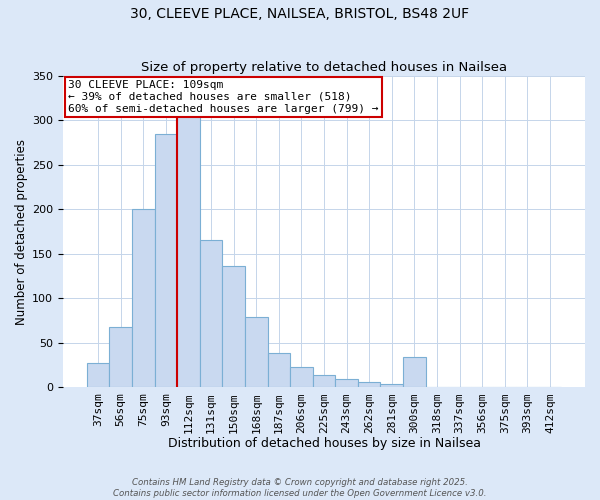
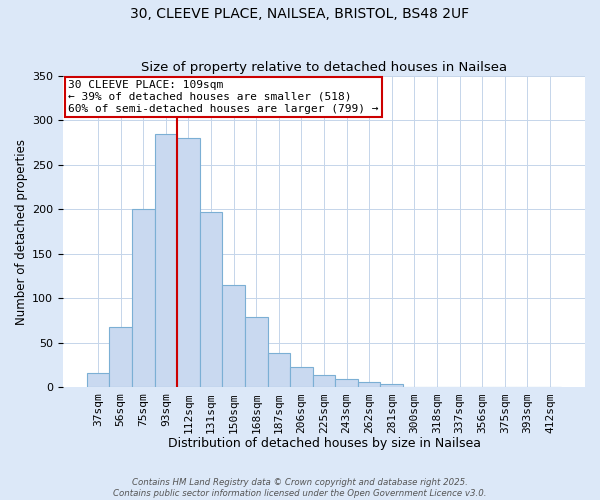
37sqm: 28 -> 16
112sqm: 306 -> 280
131sqm: 166 -> 197
150sqm: 136 -> 115
300sqm: 34 -> 1
